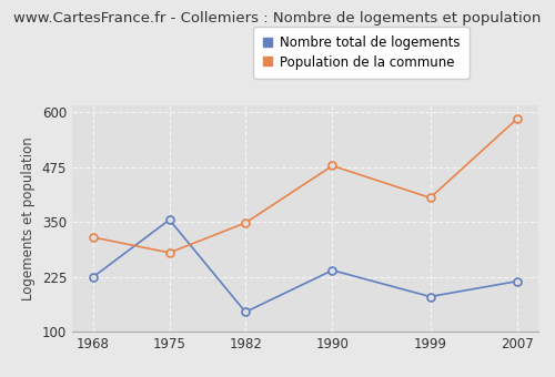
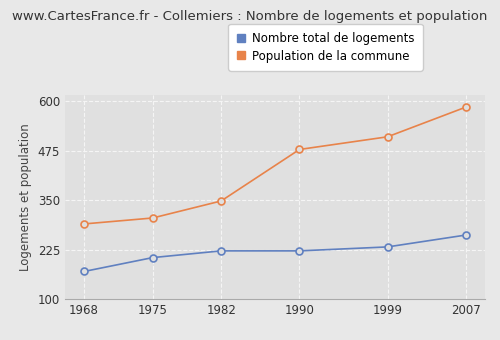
Nombre total de logements/1968: 225 -> 170
Population de la commune/1968: 315 -> 290
Nombre total de logements/1975: 355 -> 205
Population de la commune/1975: 280 -> 305
Nombre total de logements/1982: 145 -> 222
Nombre total de logements/1990: 240 -> 222
Nombre total de logements/1999: 180 -> 232
Population de la commune/1999: 405 -> 510
Nombre total de logements/2007: 215 -> 262
